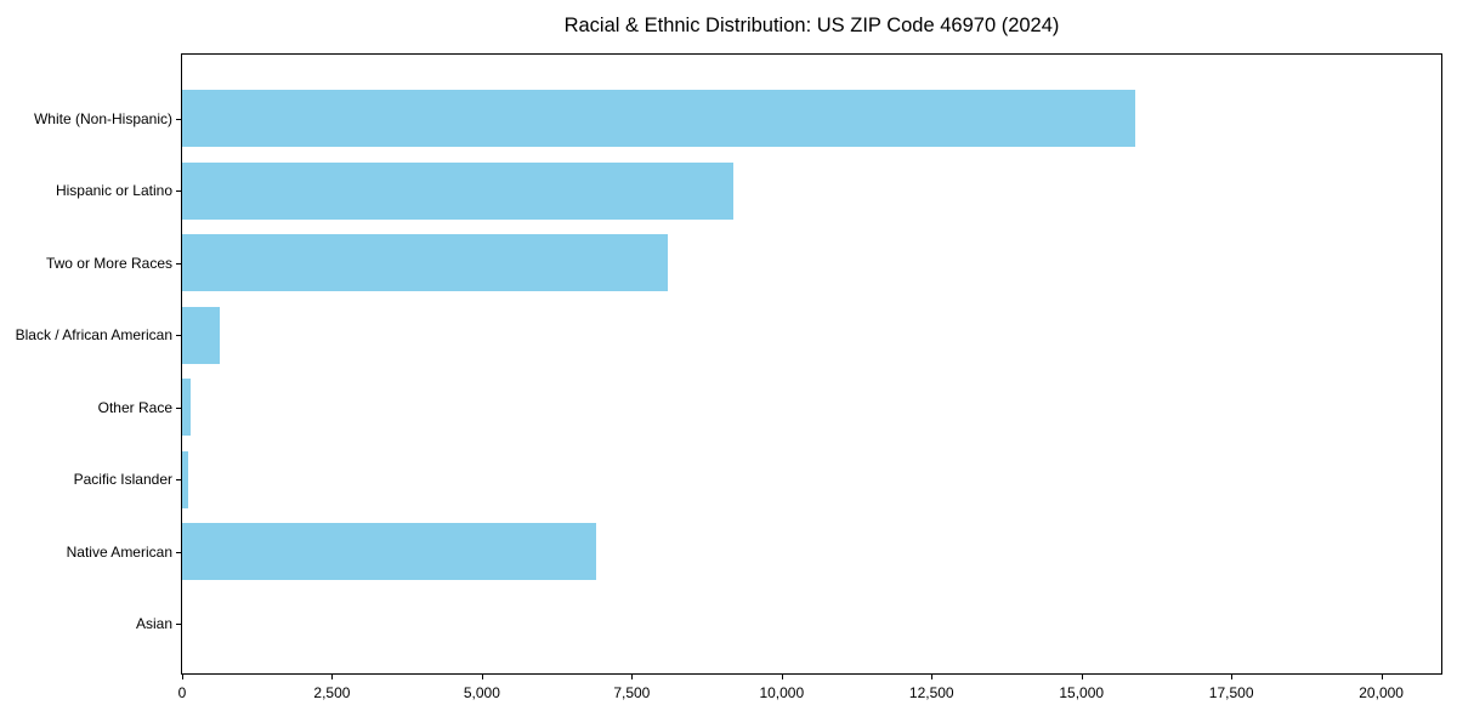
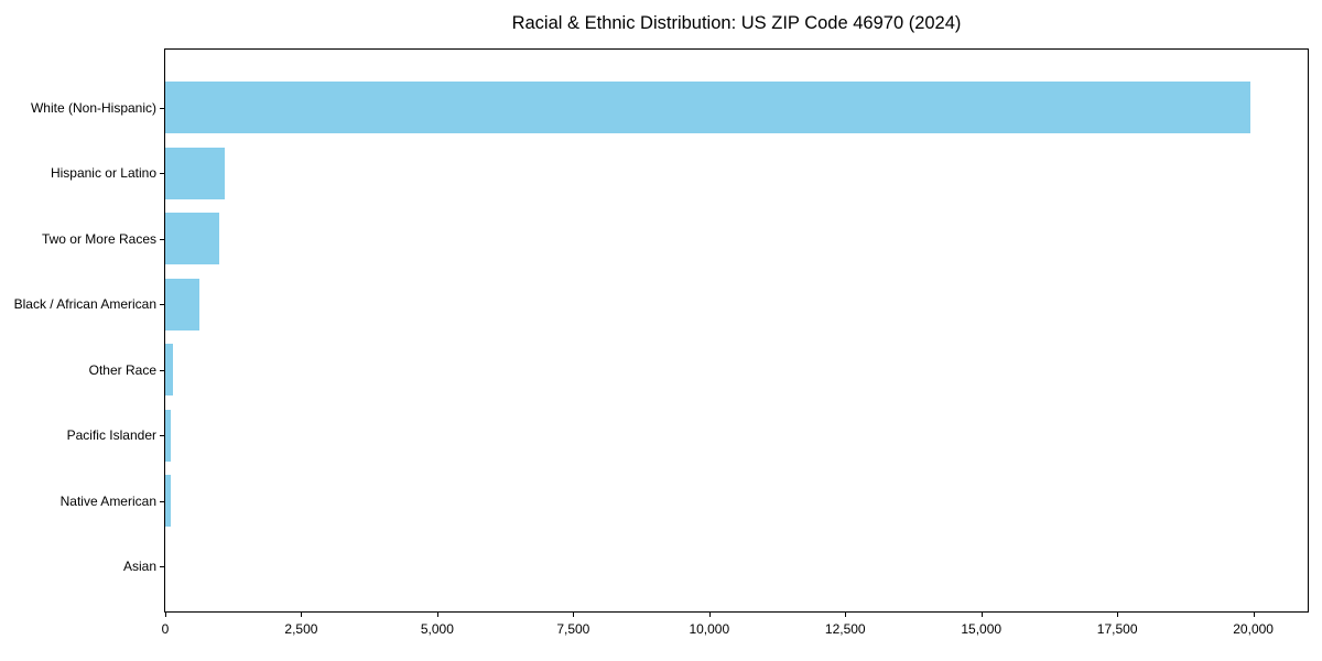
White (Non-Hispanic): 15900 -> 20000
Hispanic or Latino: 9200 -> 1100
Two or More Races: 8100 -> 1000
Native American: 6900 -> 100
